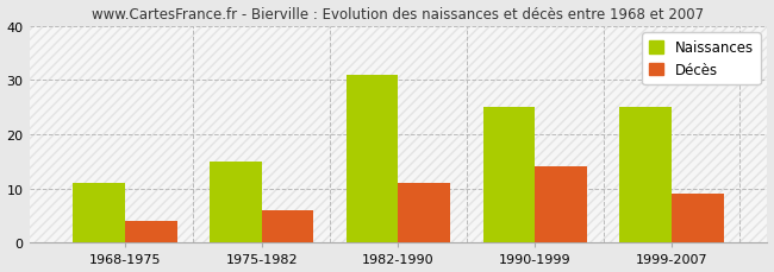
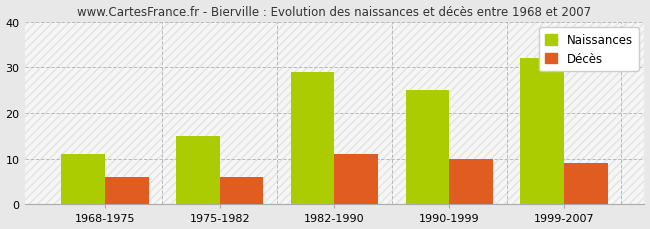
Décès/1968-1975: 4 -> 6
Naissances/1982-1990: 31 -> 29
Décès/1990-1999: 14 -> 10
Naissances/1999-2007: 25 -> 32
